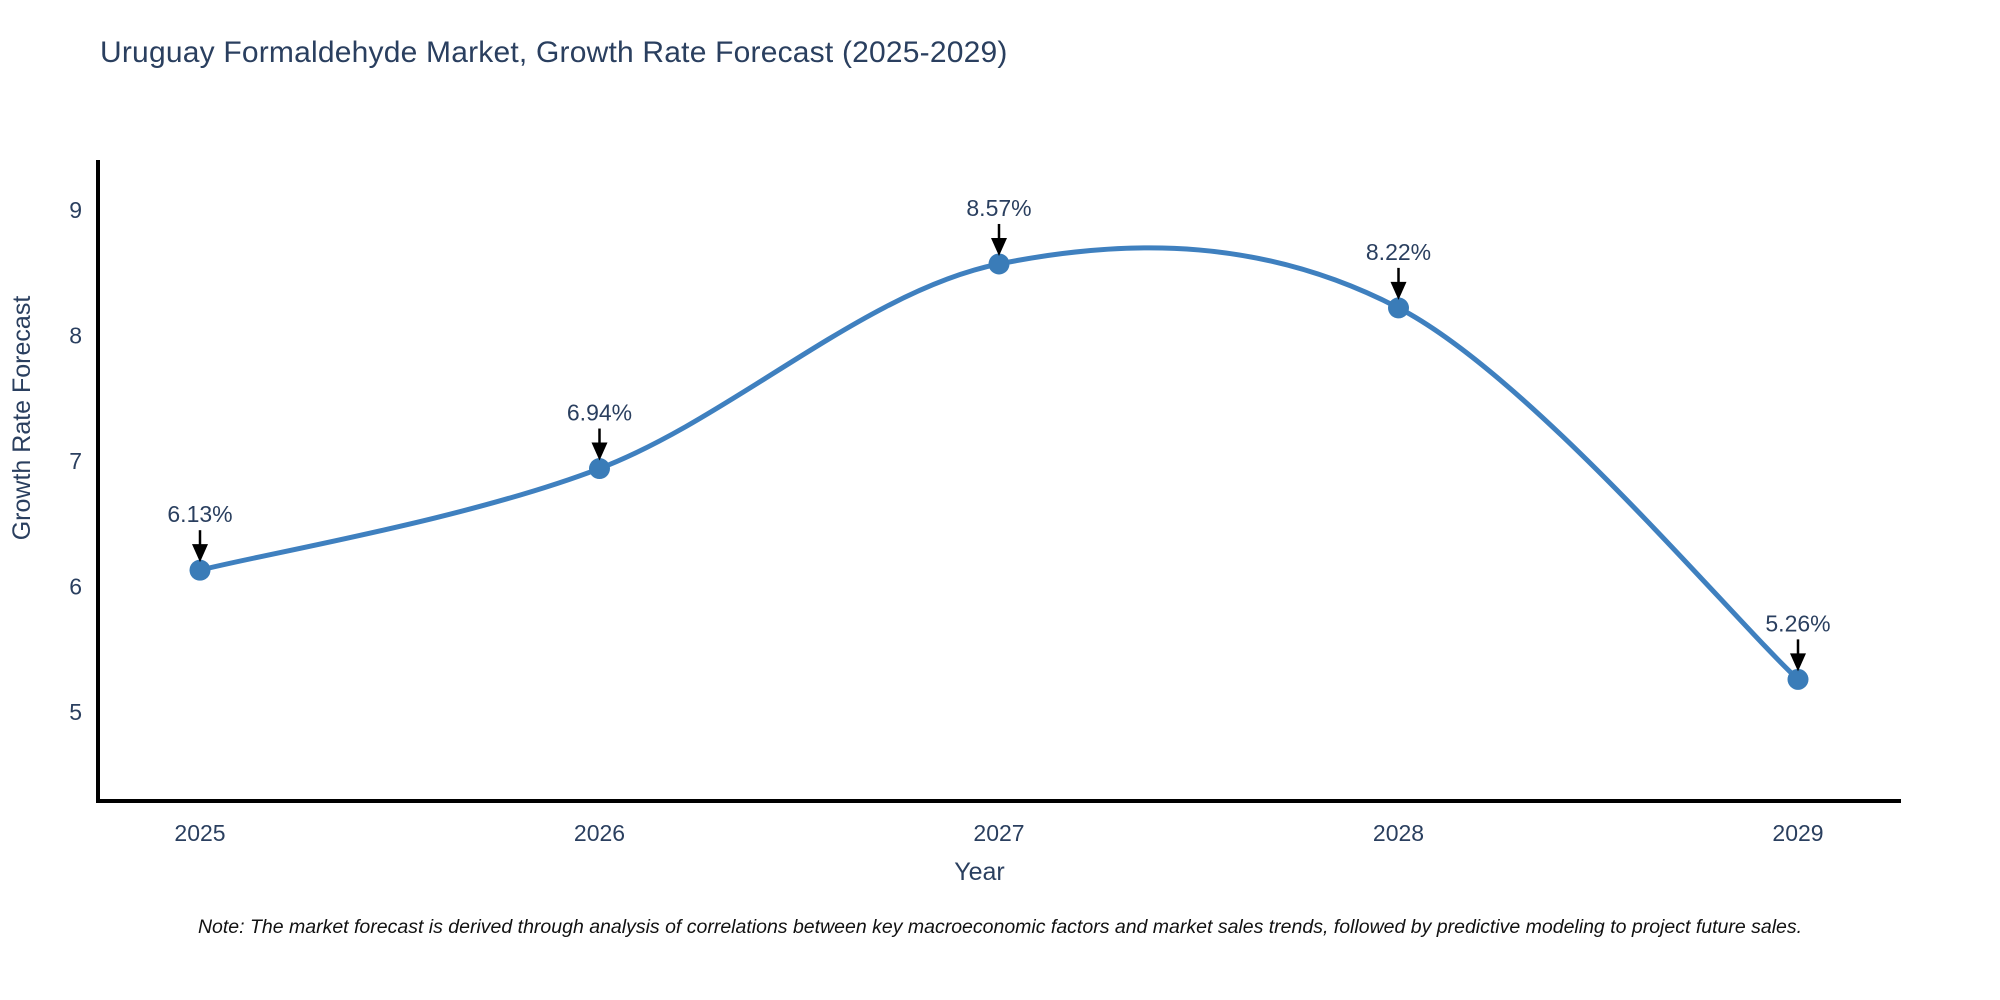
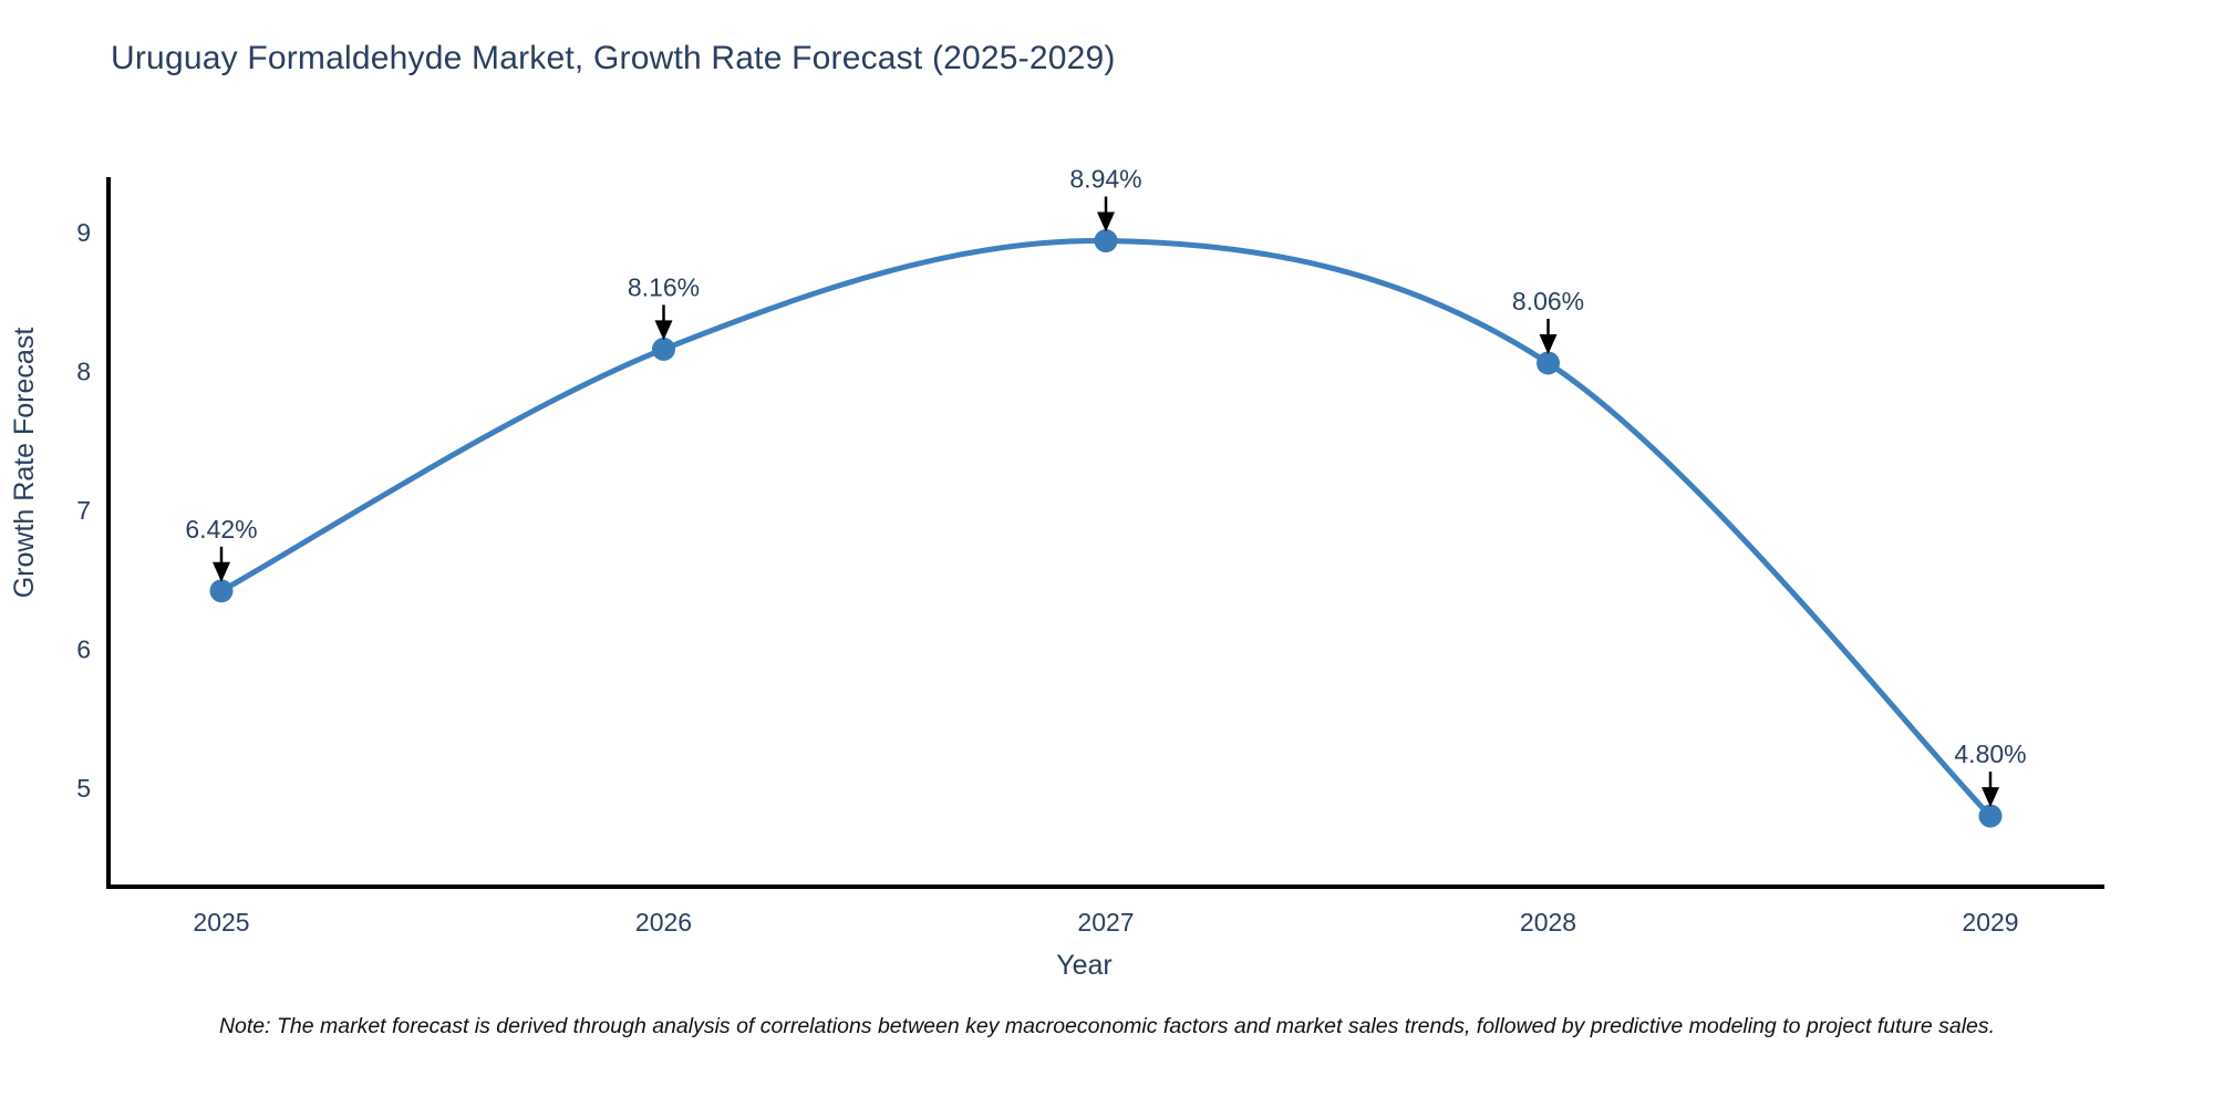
2025: 6.13% -> 6.42%
2026: 6.94% -> 8.16%
2027: 8.57% -> 8.94%
2028: 8.22% -> 8.06%
2029: 5.26% -> 4.80%
